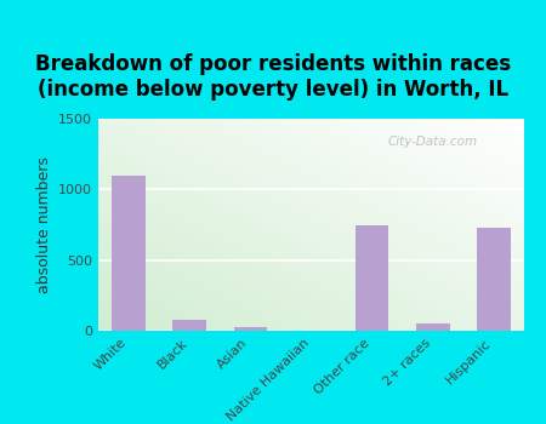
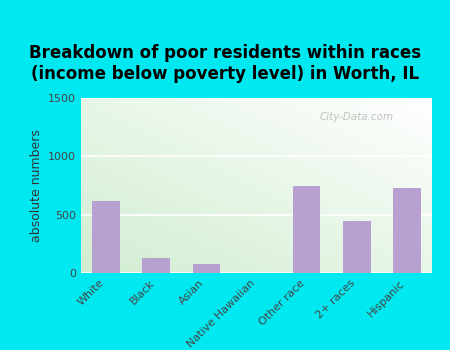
White: 1100 -> 620
Black: 80 -> 130
Asian: 30 -> 80
2+ races: 60 -> 450
